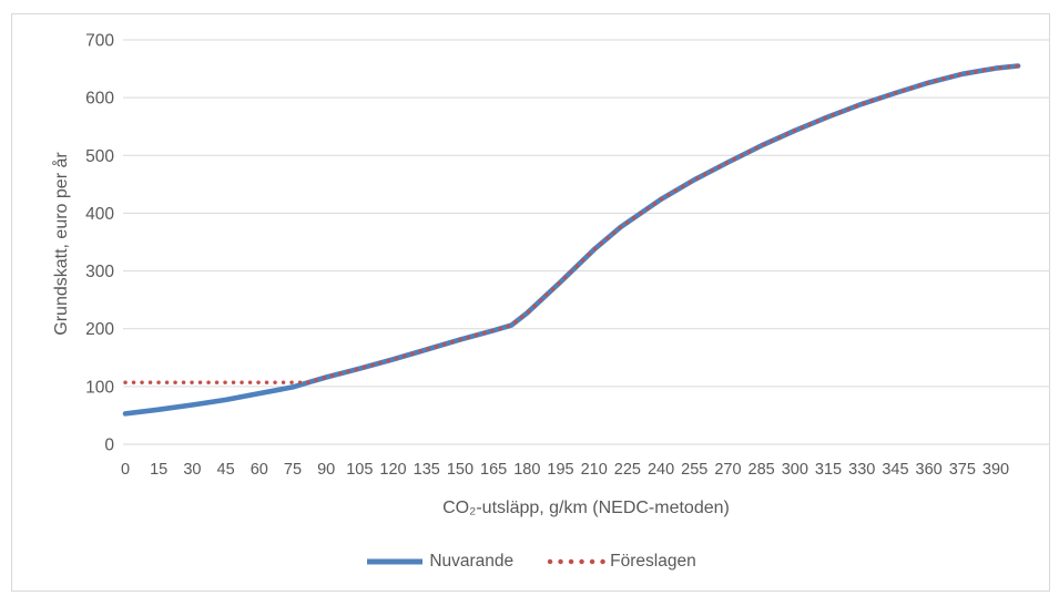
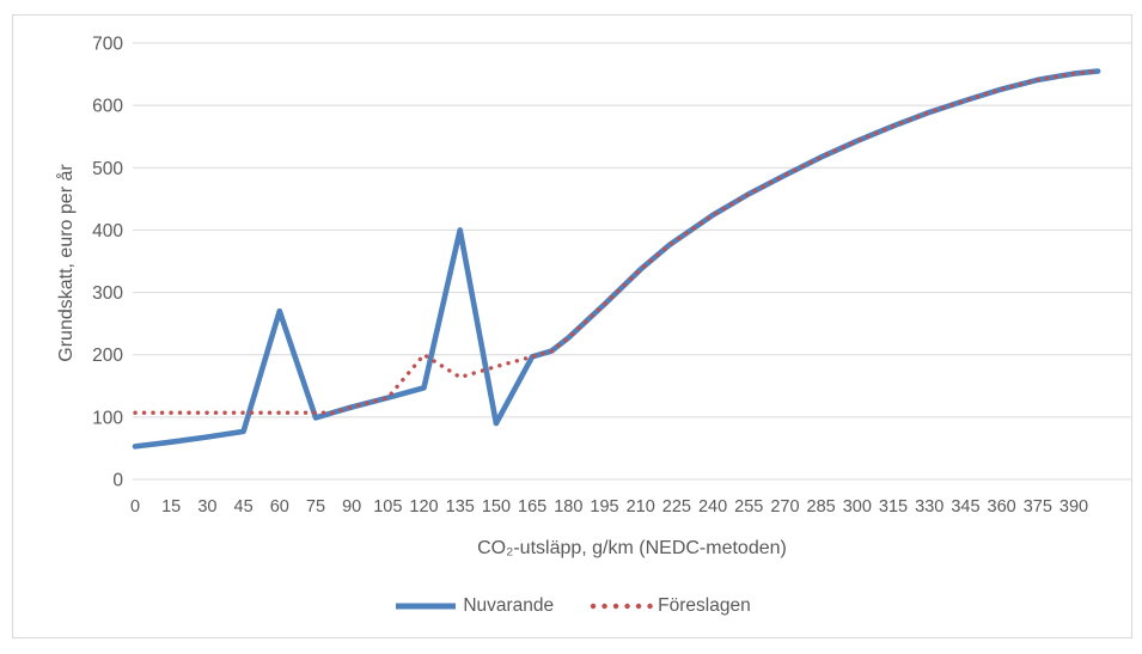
Nuvarande/60: 90 -> 270
Föreslagen/120: 150 -> 200
Nuvarande/135: 160 -> 400
Nuvarande/150: 180 -> 90
